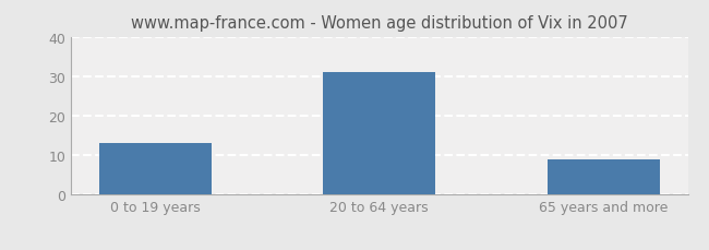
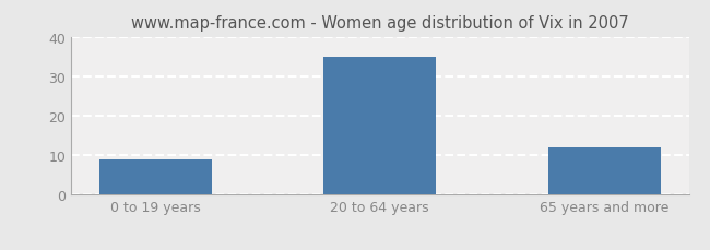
0 to 19 years: 13 -> 9
20 to 64 years: 31 -> 35
65 years and more: 9 -> 12
